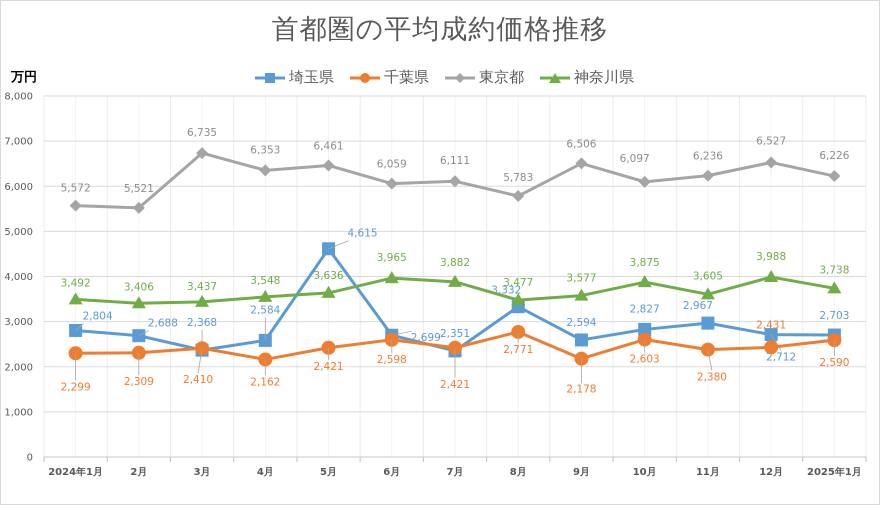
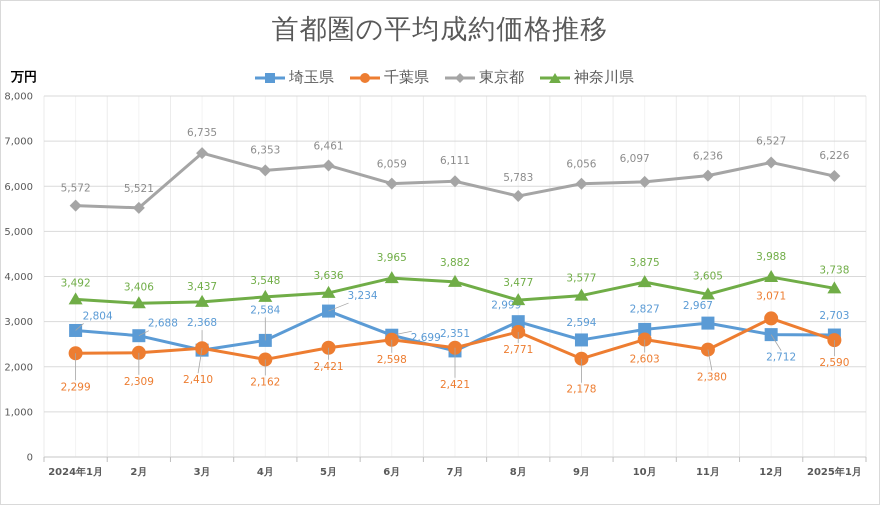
埼玉県/5月: 4,615 -> 3,234
埼玉県/8月: 3,332 -> 2,999
東京都/9月: 6,506 -> 6,056
千葉県/12月: 2,431 -> 3,071
